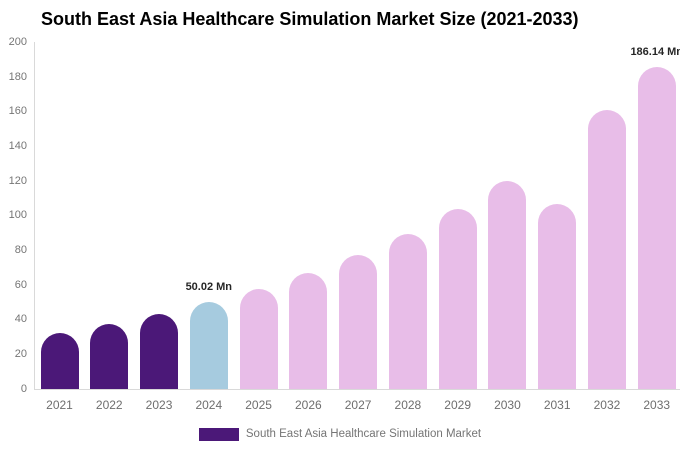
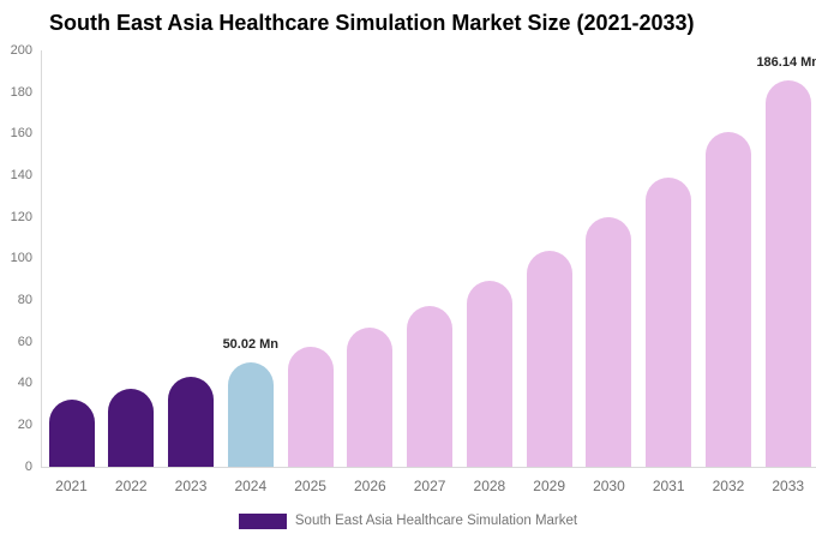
2031: 107 -> 139
